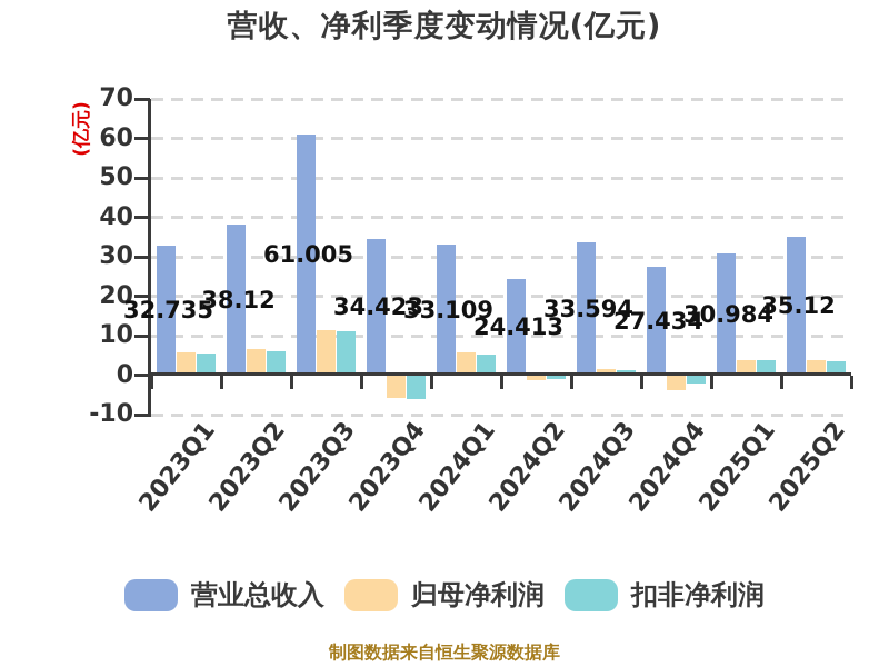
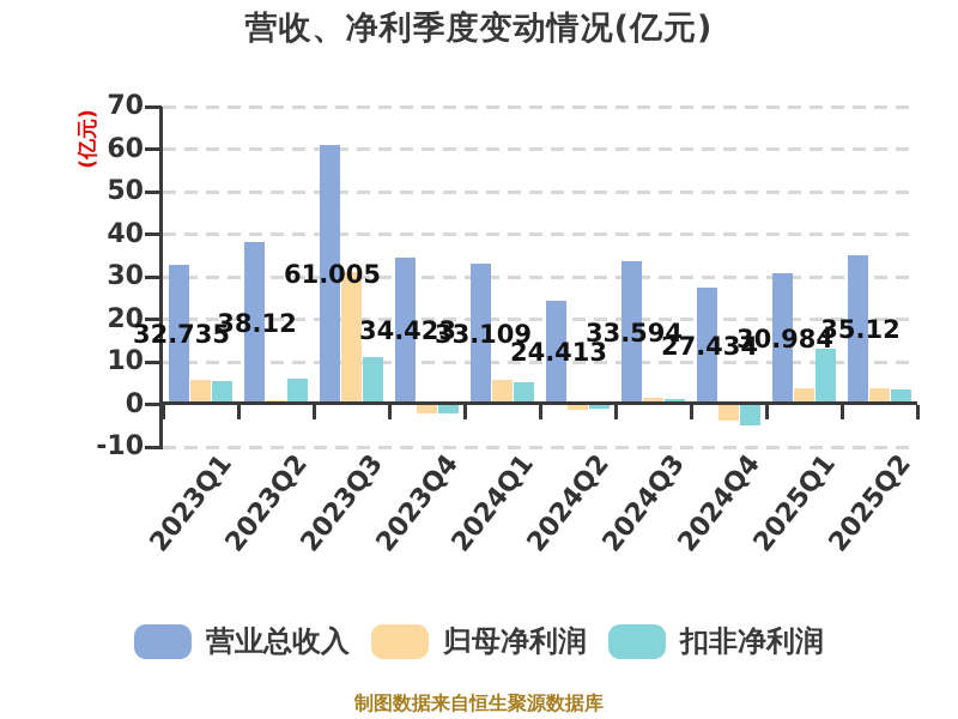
归母净利润/2023Q2: 6 -> 1
归母净利润/2023Q3: 11 -> 31
归母净利润/2023Q4: -6 -> -2
扣非净利润/2023Q4: -6 -> -2
扣非净利润/2024Q4: -2 -> -5
扣非净利润/2025Q1: 4 -> 13
